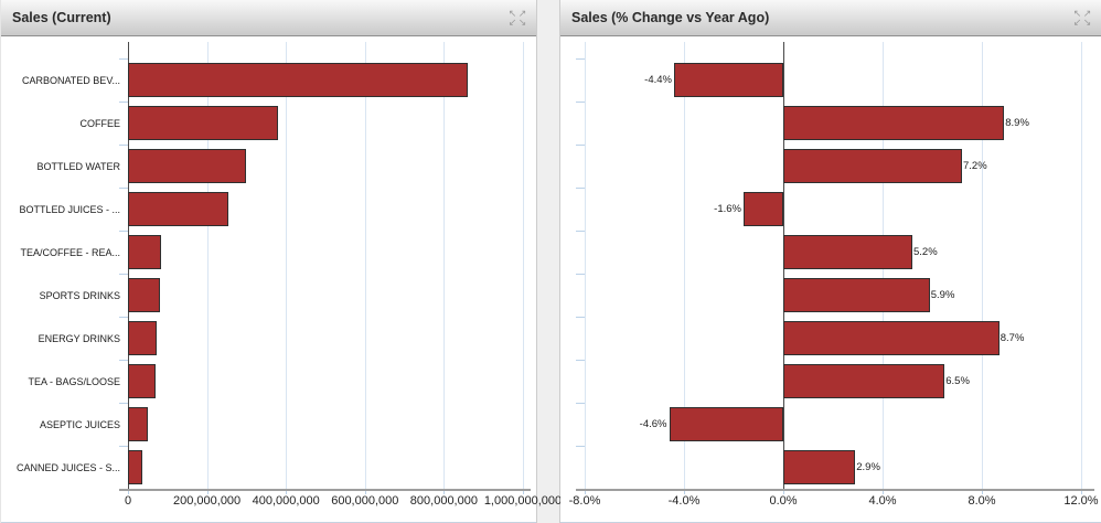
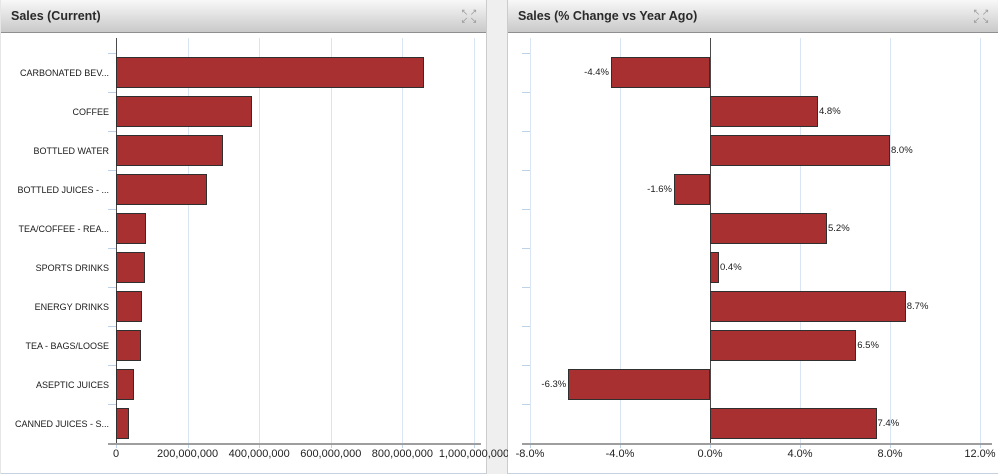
Sales (% Change vs Year Ago)/COFFEE: 8.9% -> 4.8%
Sales (% Change vs Year Ago)/BOTTLED WATER: 7.2% -> 8.0%
Sales (% Change vs Year Ago)/SPORTS DRINKS: 5.9% -> 0.4%
Sales (% Change vs Year Ago)/ASEPTIC JUICES: -4.6% -> -6.3%
Sales (% Change vs Year Ago)/CANNED JUICES - S...: 2.9% -> 7.4%
